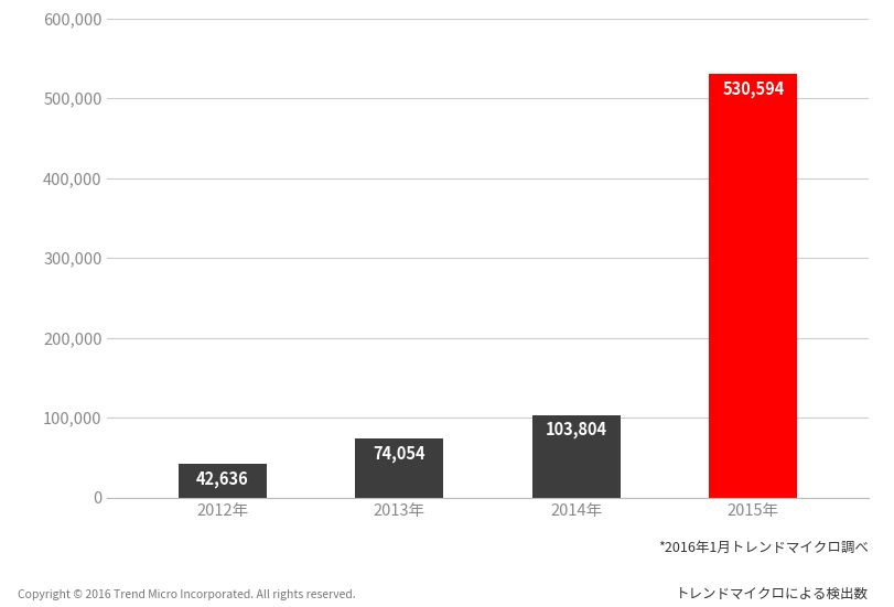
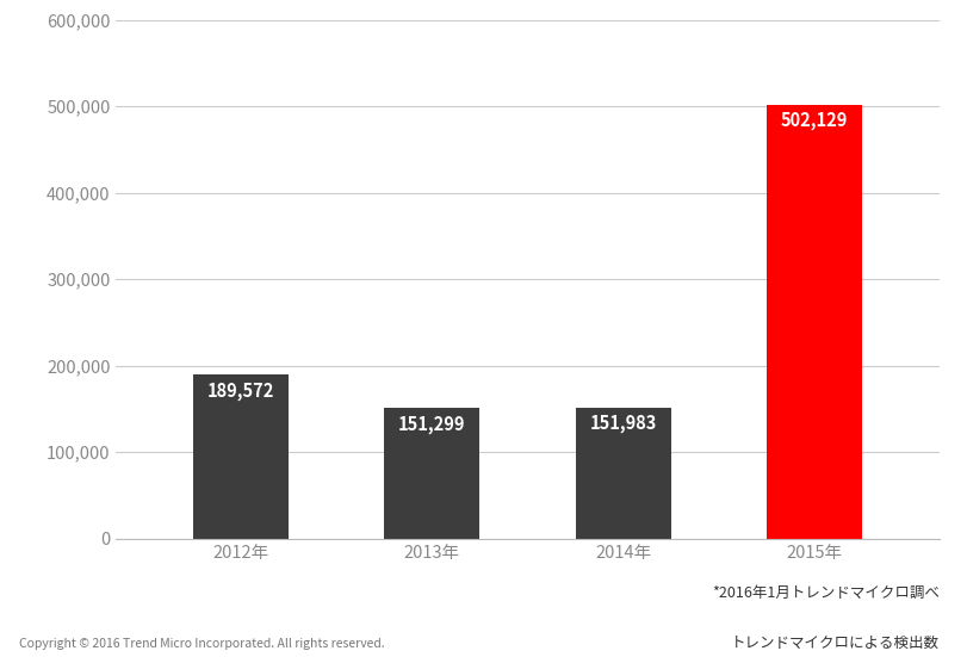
2012年: 42,636 -> 189,572
2013年: 74,054 -> 151,299
2014年: 103,804 -> 151,983
2015年: 530,594 -> 502,129
